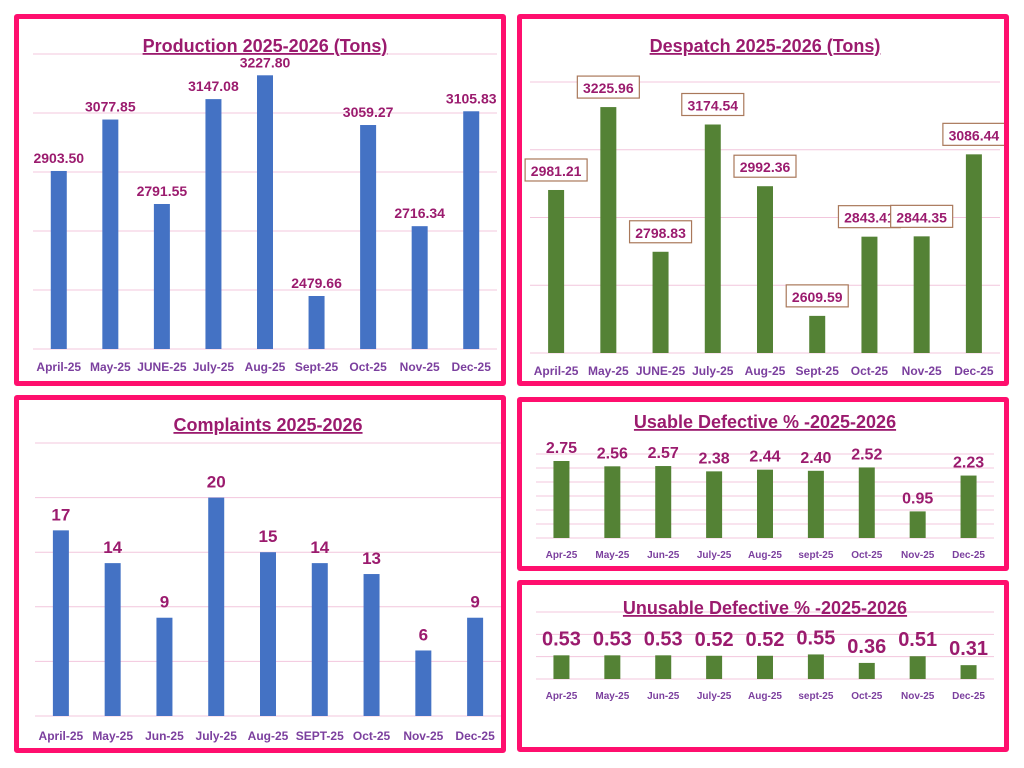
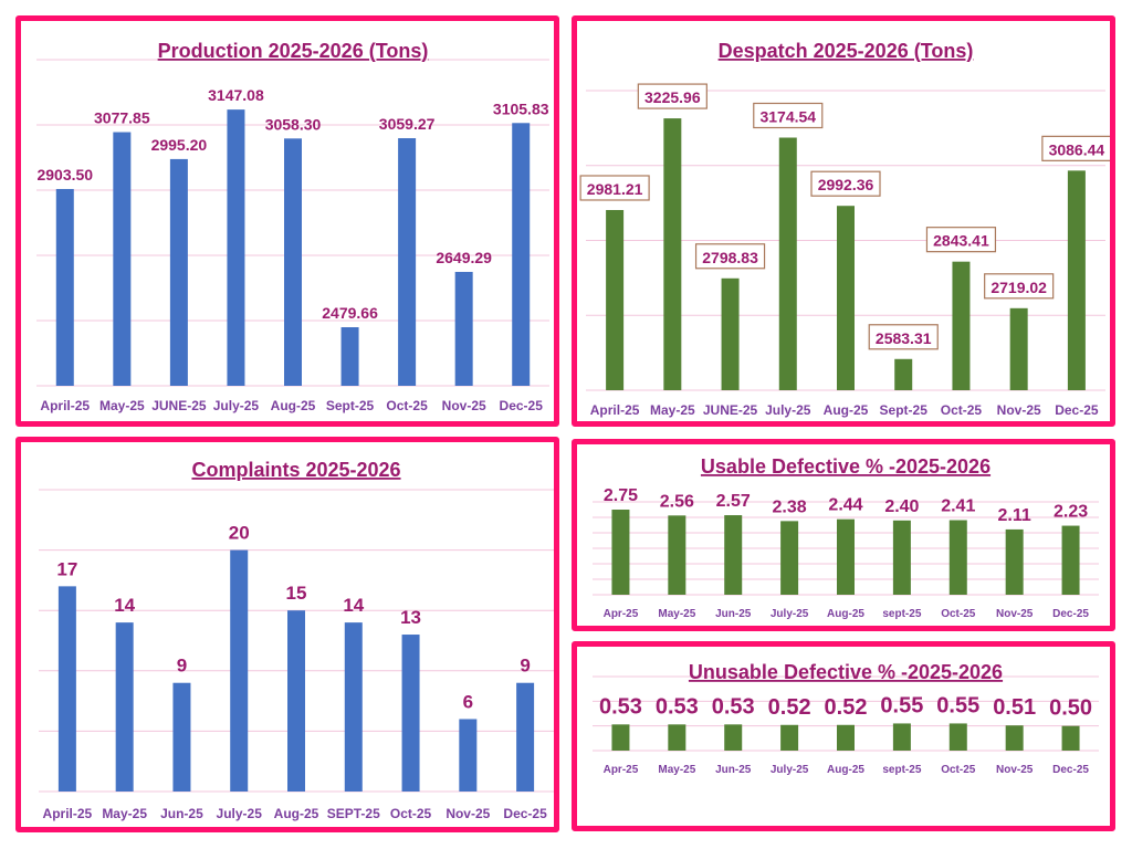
Production 2025-2026 (Tons)/JUNE-25: 2791.55 -> 2995.20
Production 2025-2026 (Tons)/Aug-25: 3227.80 -> 3058.30
Production 2025-2026 (Tons)/Nov-25: 2716.34 -> 2649.29
Despatch 2025-2026 (Tons)/Sept-25: 2609.59 -> 2583.31
Despatch 2025-2026 (Tons)/Nov-25: 2844.35 -> 2719.02
Usable Defective % -2025-2026/Oct-25: 2.52 -> 2.41
Usable Defective % -2025-2026/Nov-25: 0.95 -> 2.11
Unusable Defective % -2025-2026/Oct-25: 0.36 -> 0.55
Unusable Defective % -2025-2026/Dec-25: 0.31 -> 0.50
